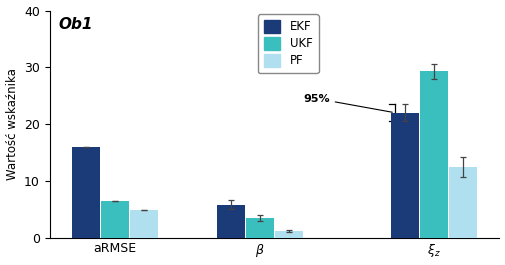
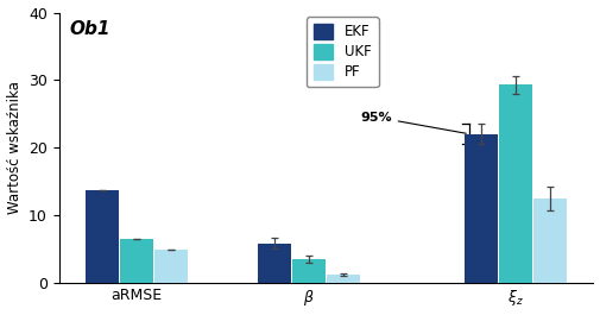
EKF/aRMSE: 16.0 -> 13.6
